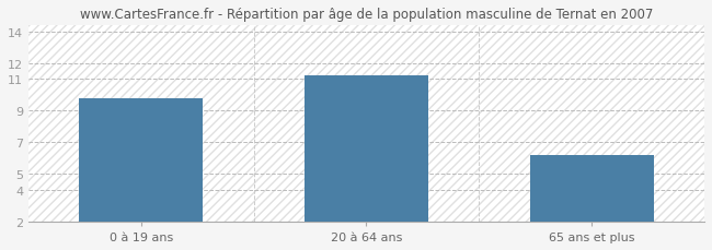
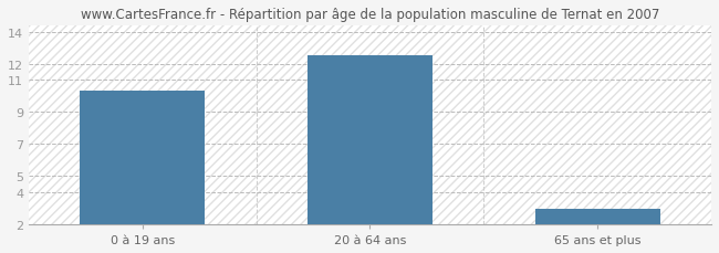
0 à 19 ans: 9.8 -> 10.3
20 à 64 ans: 11.2 -> 12.5
65 ans et plus: 6.2 -> 3.0
